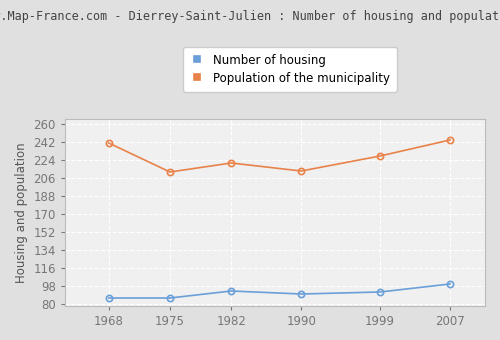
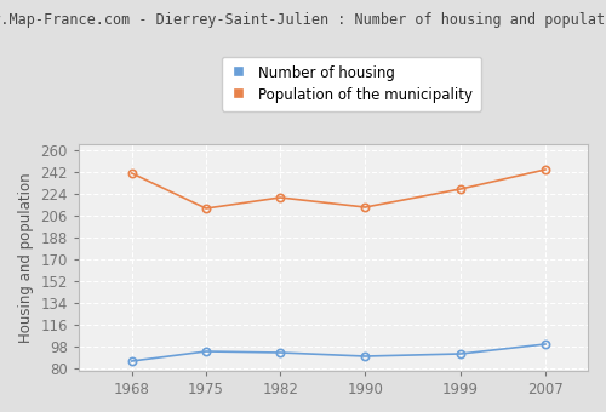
Number of housing/1975: 86 -> 94
